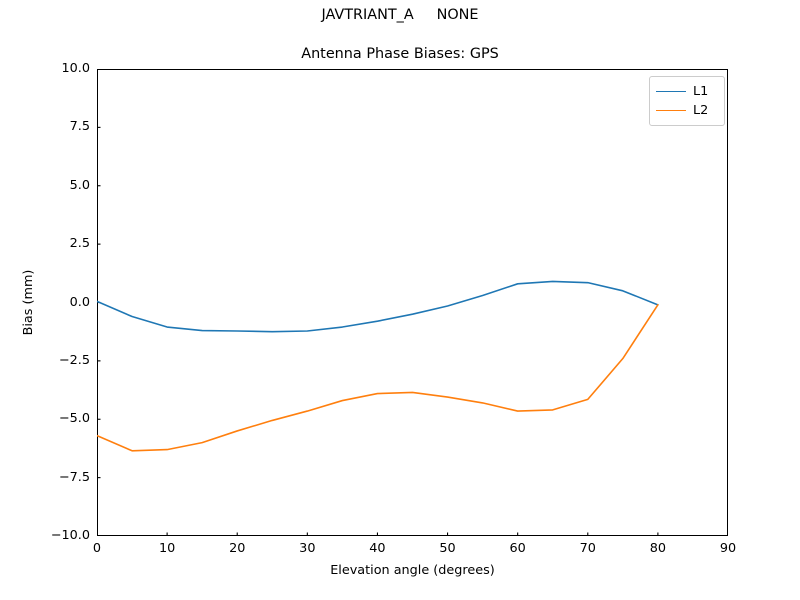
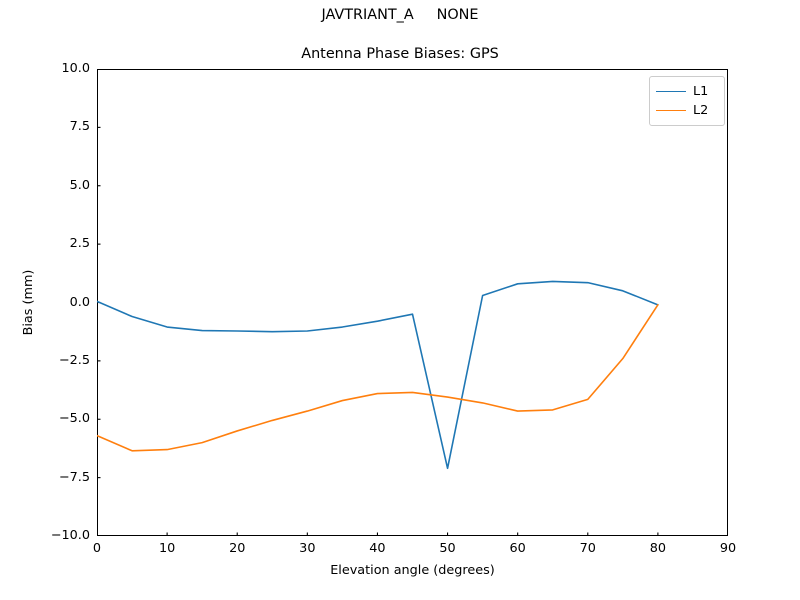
L1/50: -0.1 -> -7.1
